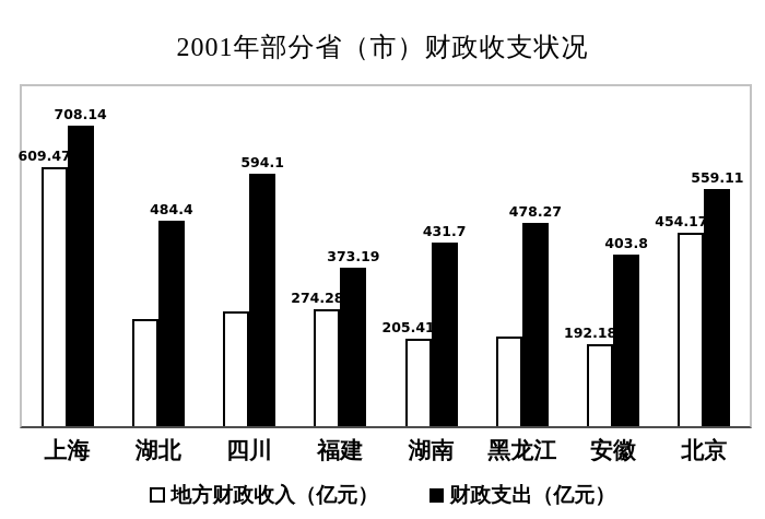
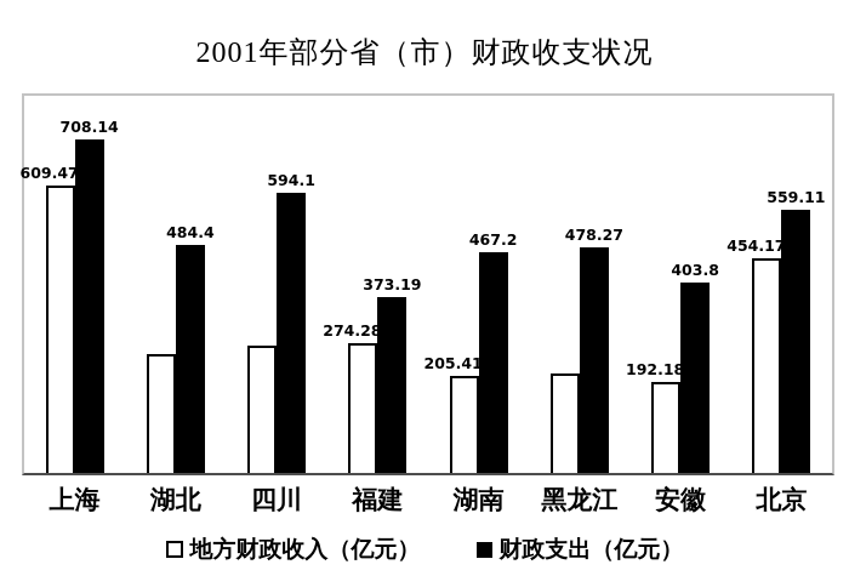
财政支出（亿元）/湖南: 431.7 -> 467.2
